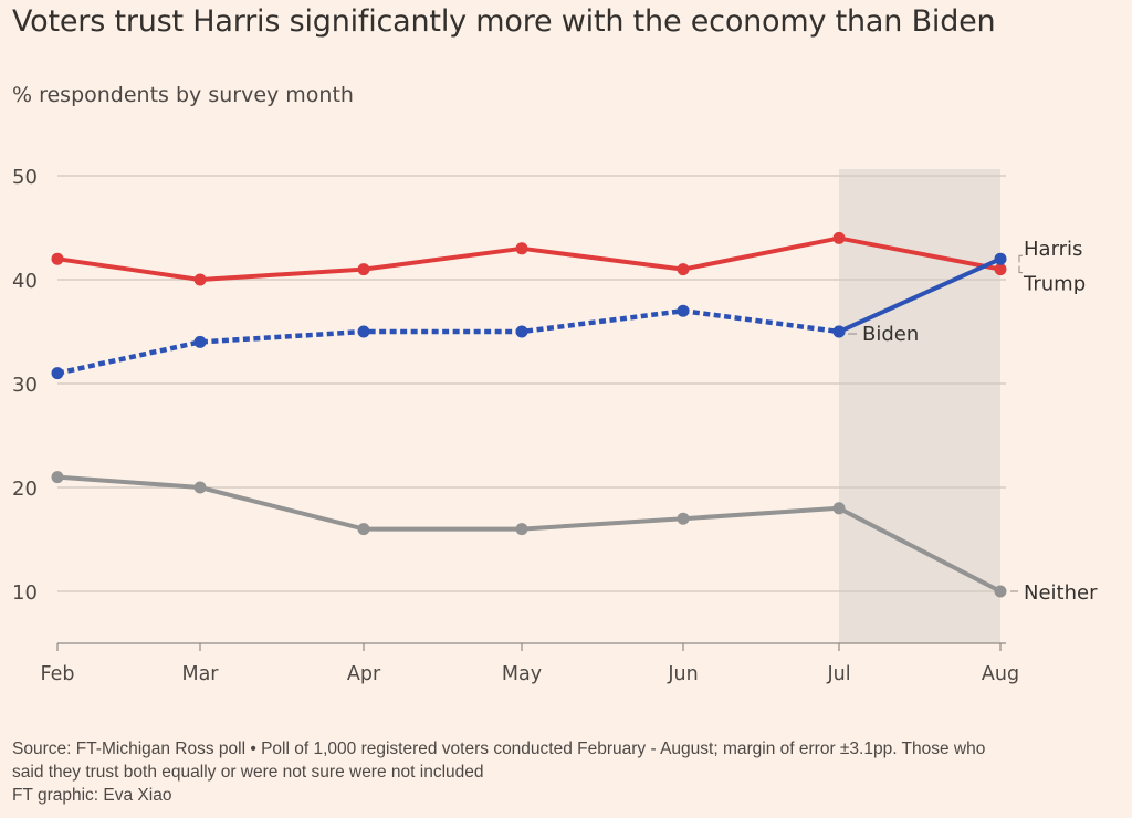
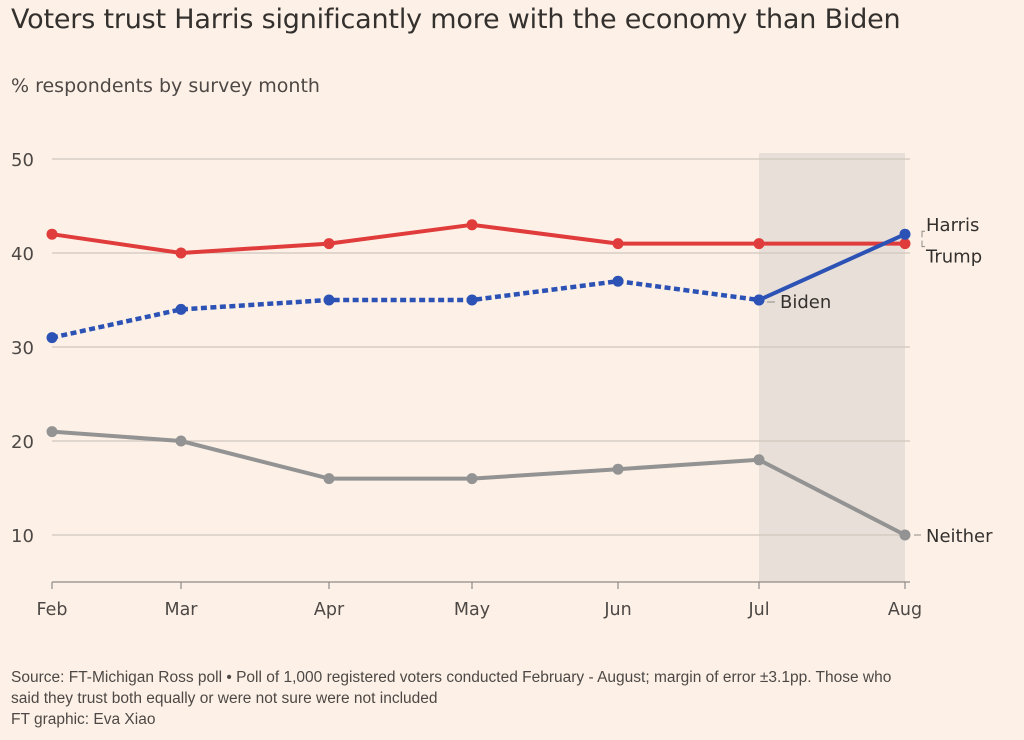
Trump/Jul: 44 -> 41
